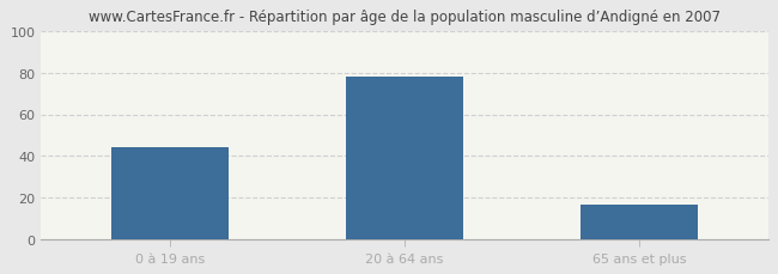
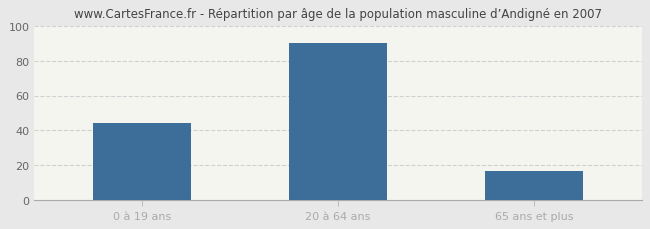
20 à 64 ans: 78 -> 90
